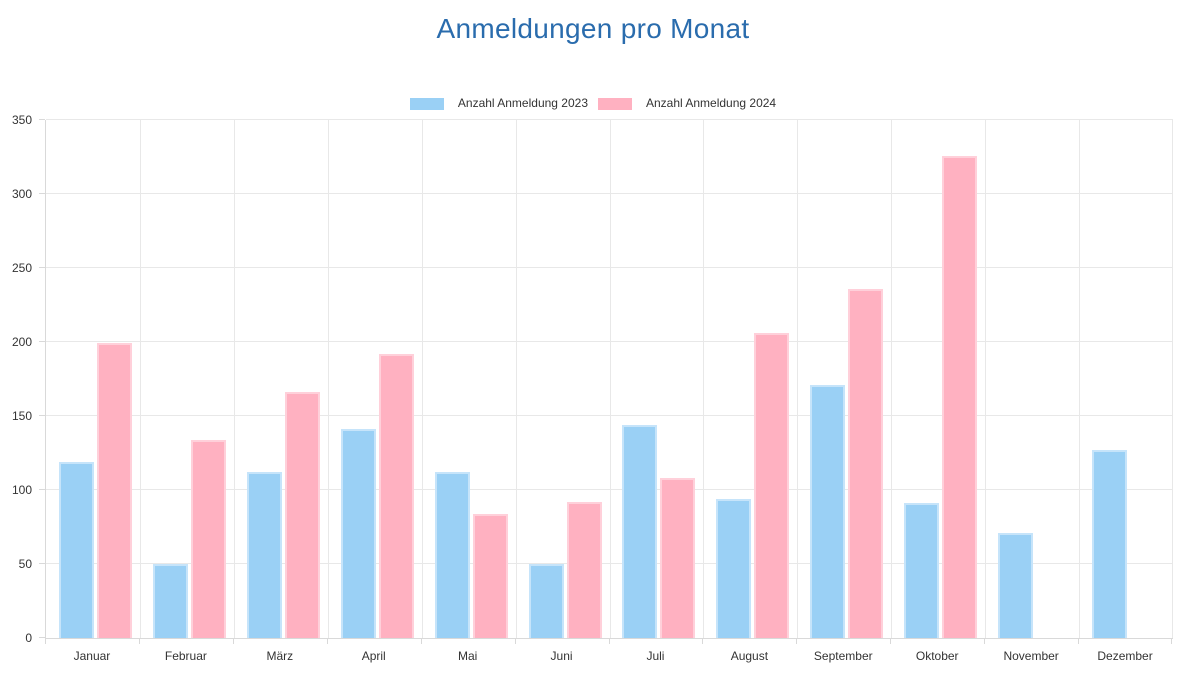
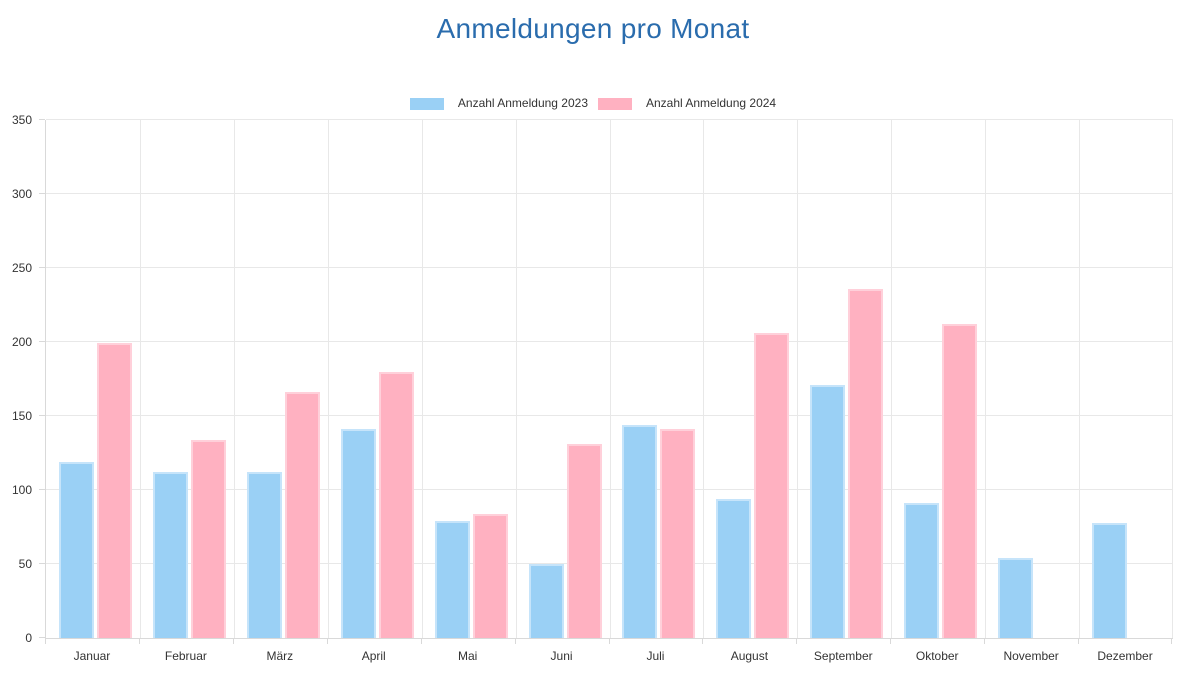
Anzahl Anmeldung 2023/Februar: 50 -> 112
Anzahl Anmeldung 2024/April: 192 -> 180
Anzahl Anmeldung 2023/Mai: 112 -> 79
Anzahl Anmeldung 2024/Juni: 92 -> 131
Anzahl Anmeldung 2024/Juli: 108 -> 141
Anzahl Anmeldung 2024/Oktober: 326 -> 212
Anzahl Anmeldung 2023/November: 71 -> 54
Anzahl Anmeldung 2023/Dezember: 127 -> 78
